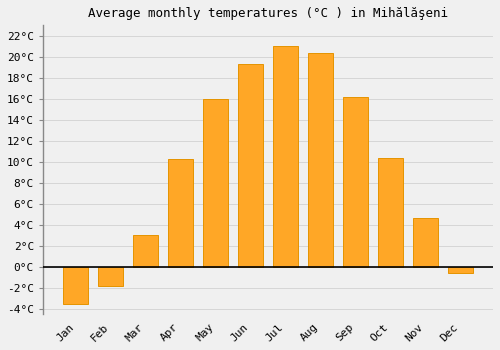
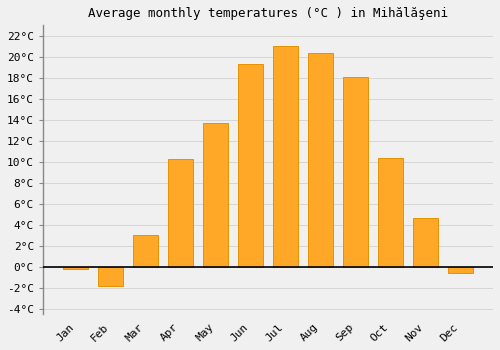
Jan: -3.5°C -> -0.2°C
May: 16.0°C -> 13.7°C
Sep: 16.2°C -> 18.1°C
